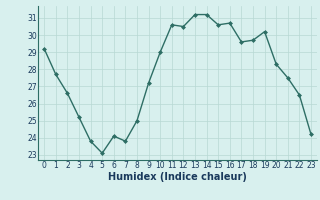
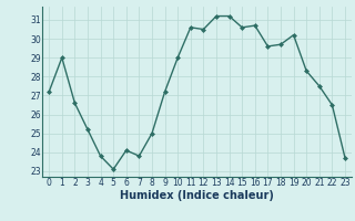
0: 29.2 -> 27.2
1: 27.7 -> 29.0
23: 24.2 -> 23.7
